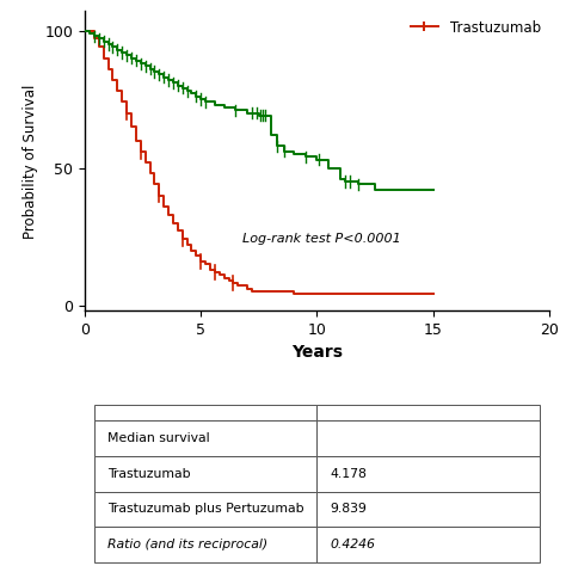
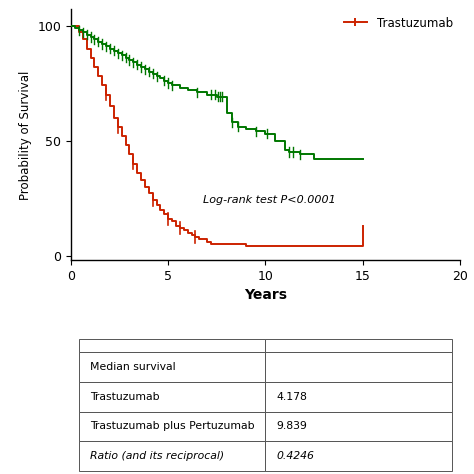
Trastuzumab/15: 4 -> 13
